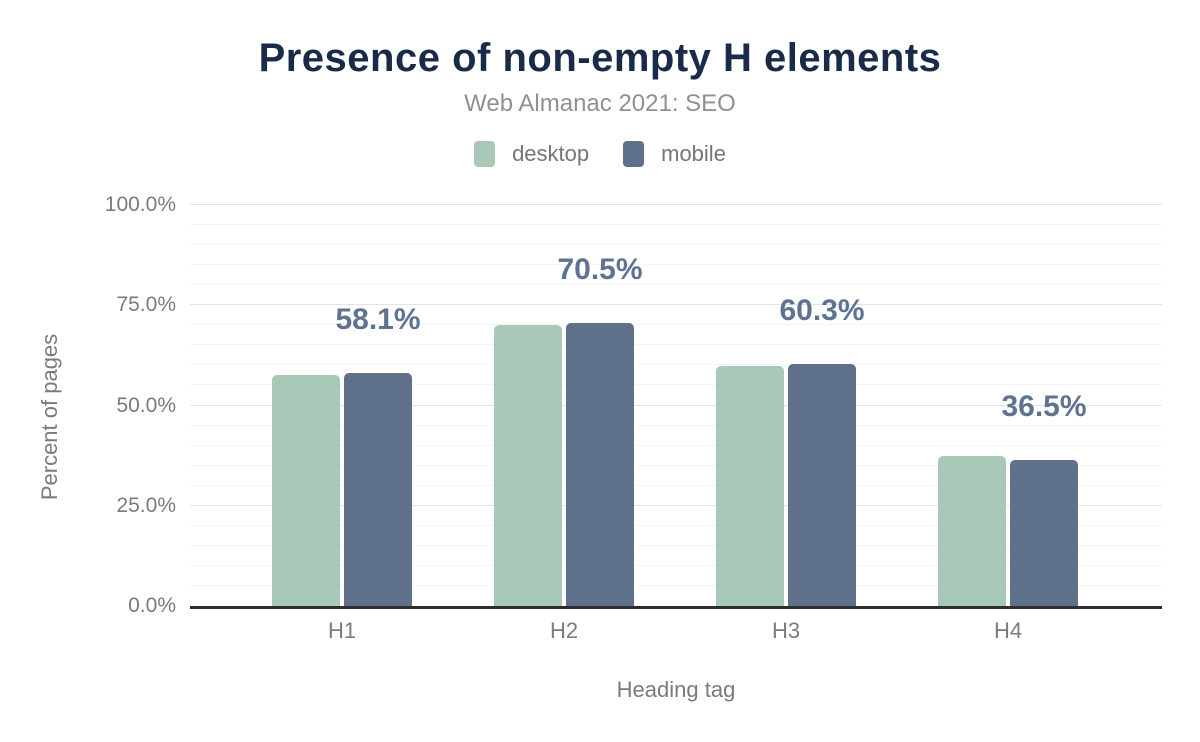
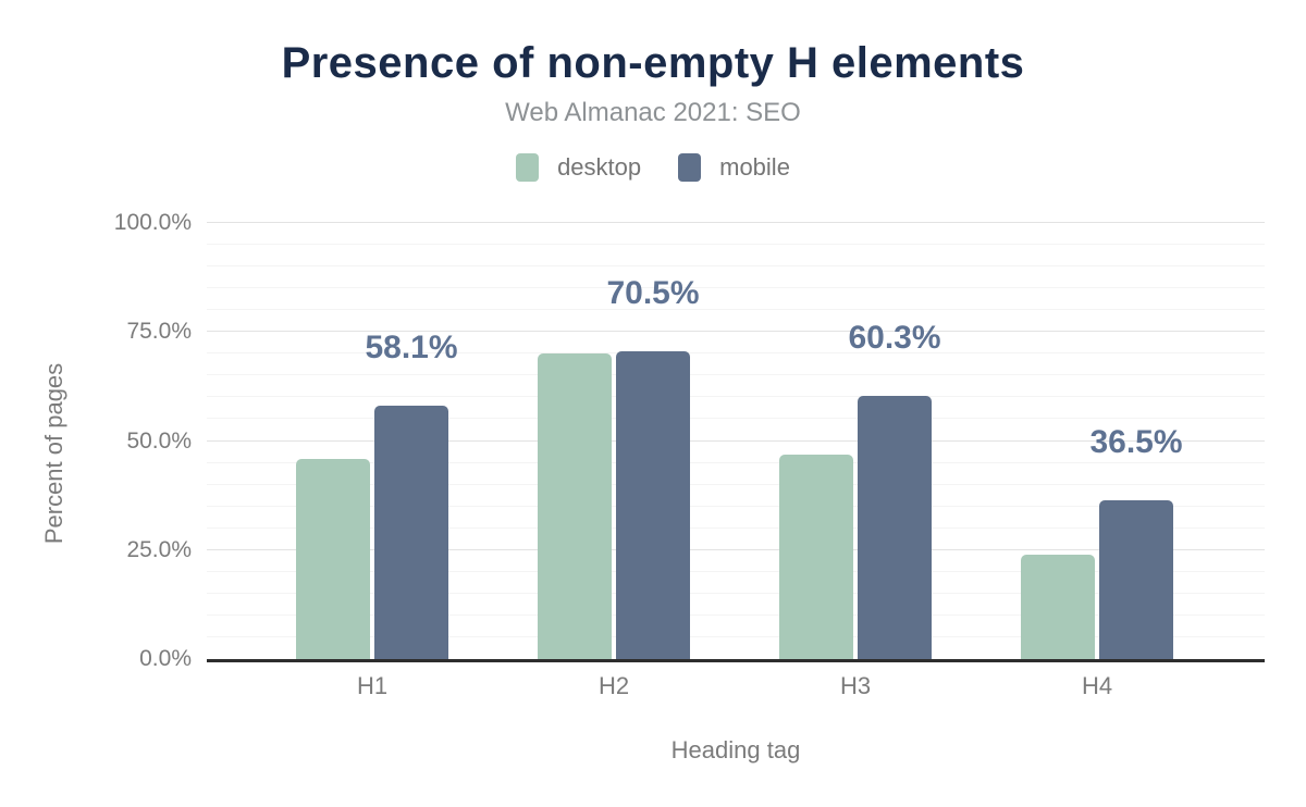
desktop/H1: 58% -> 46%
desktop/H3: 60% -> 47%
desktop/H4: 37% -> 24%
